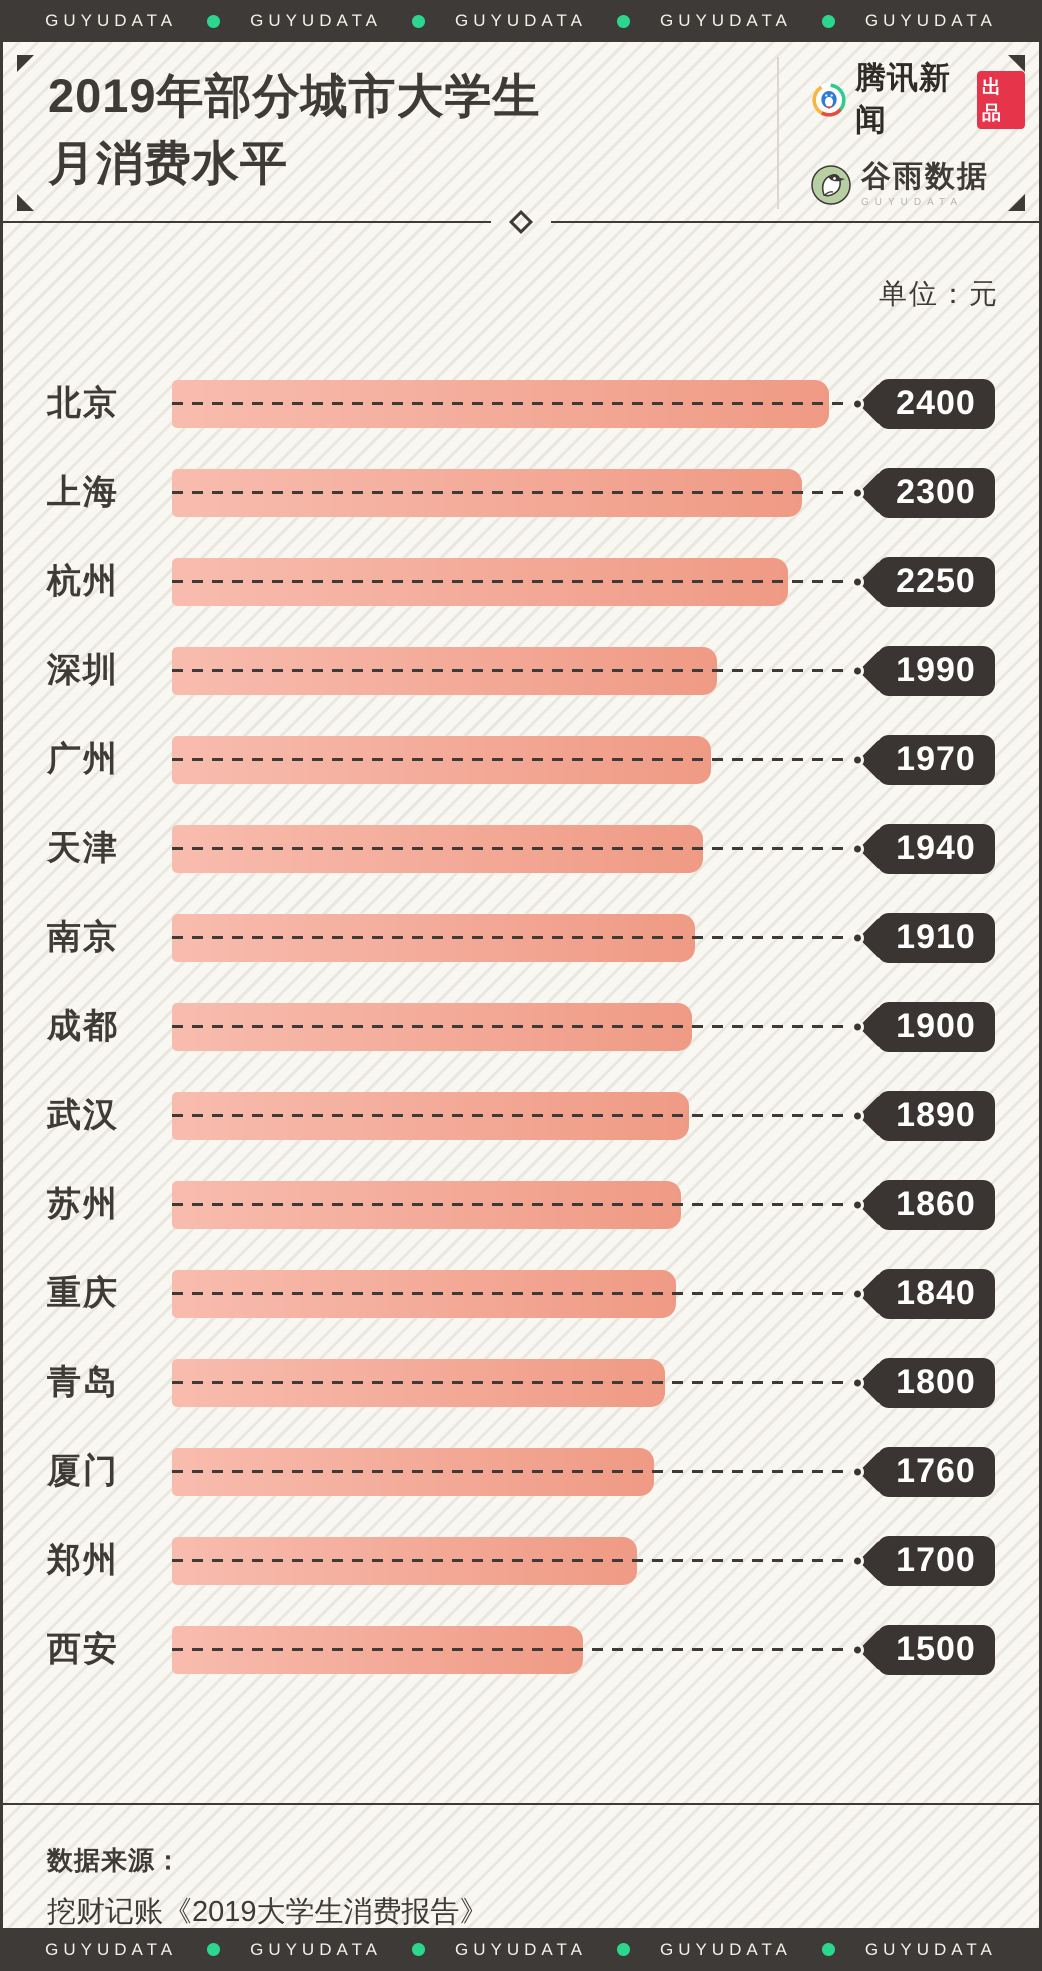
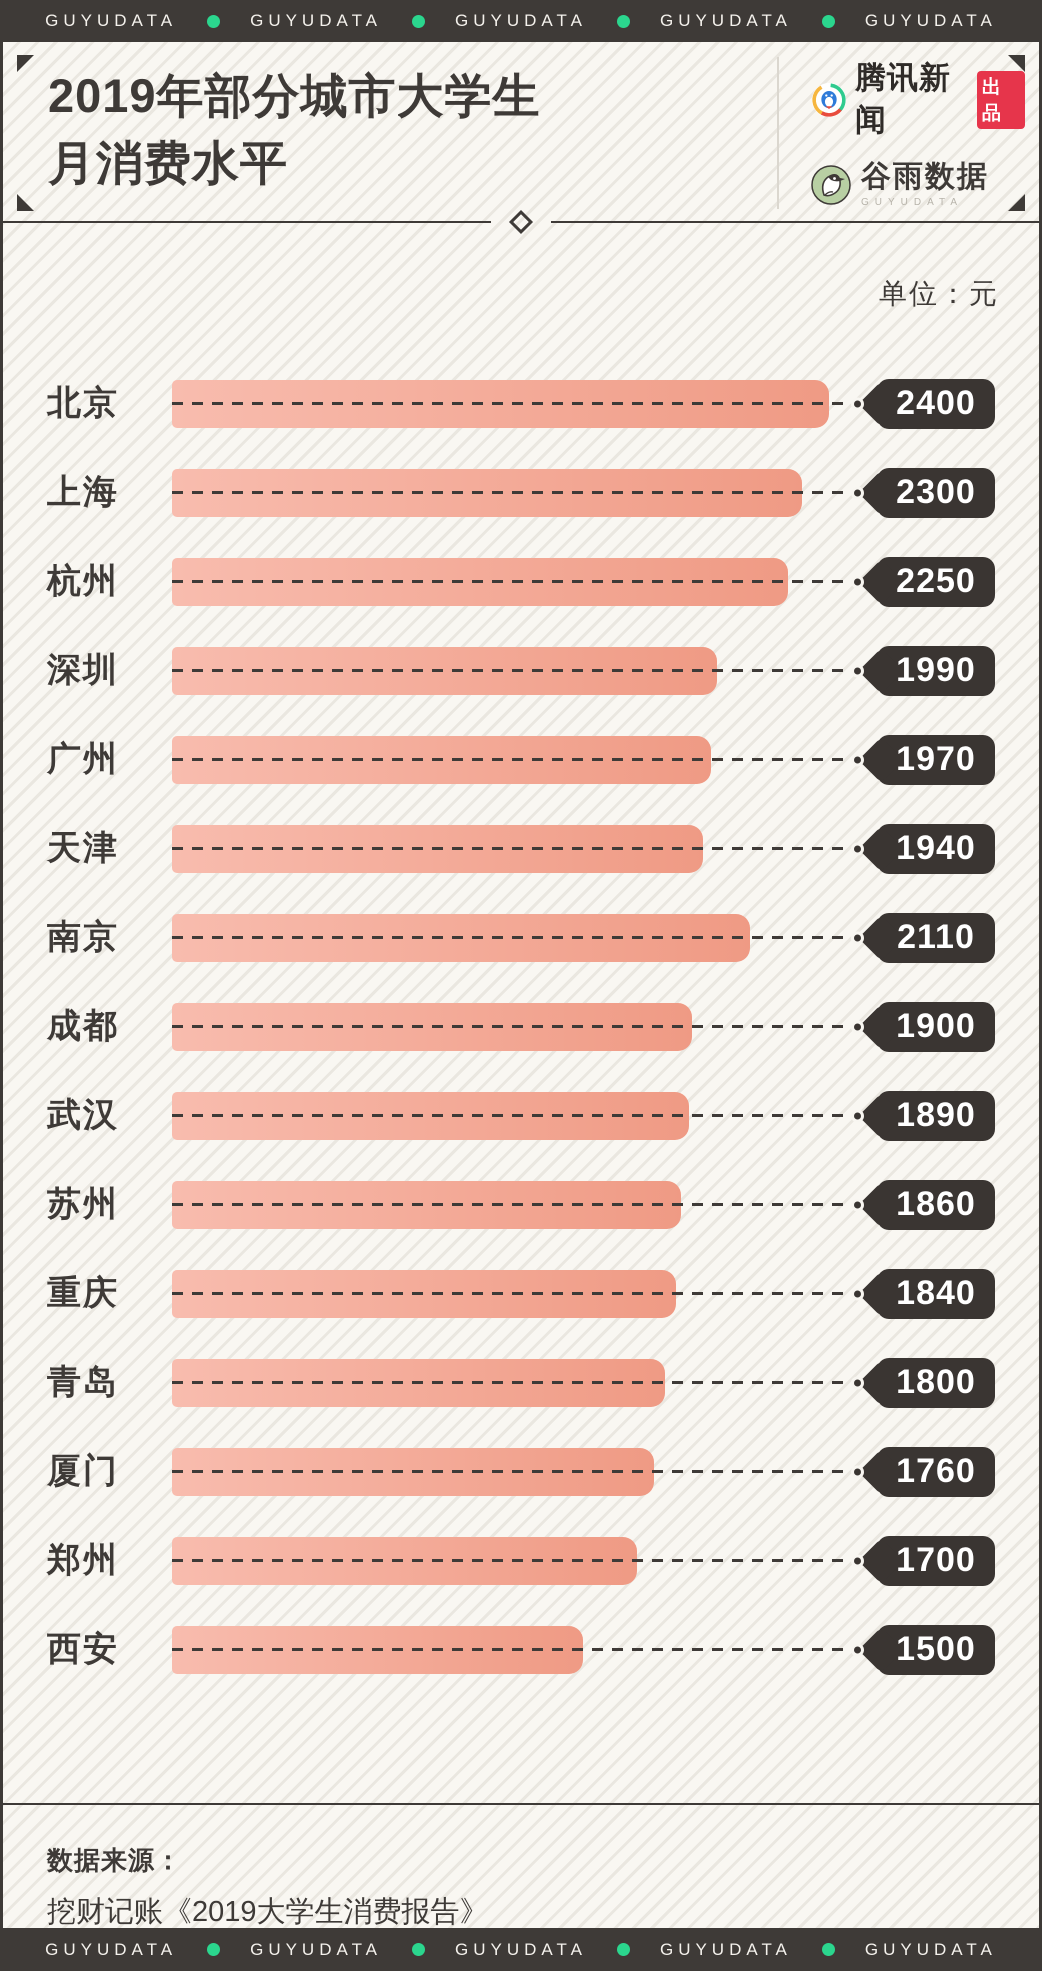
南京: 1910 -> 2110
